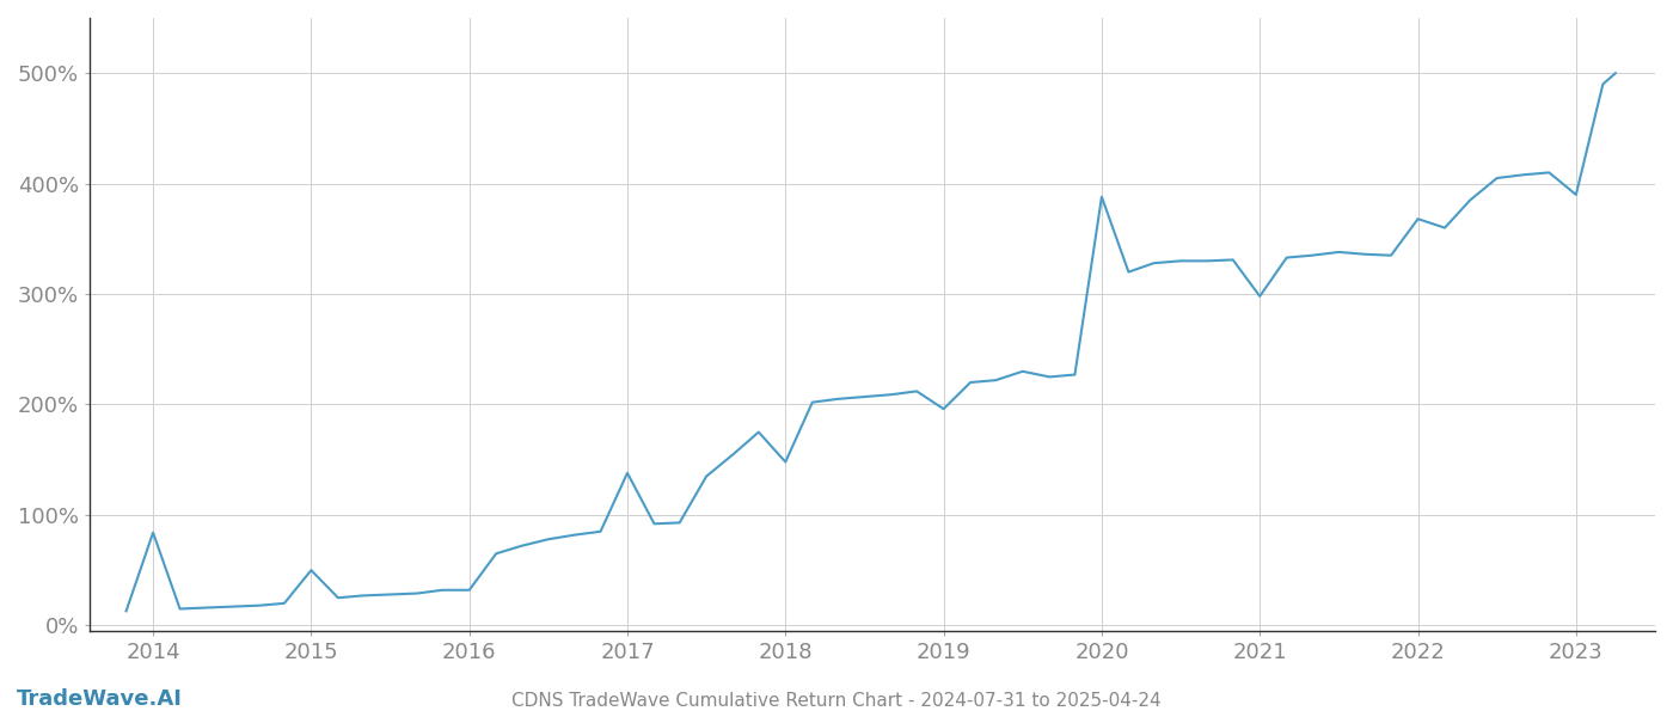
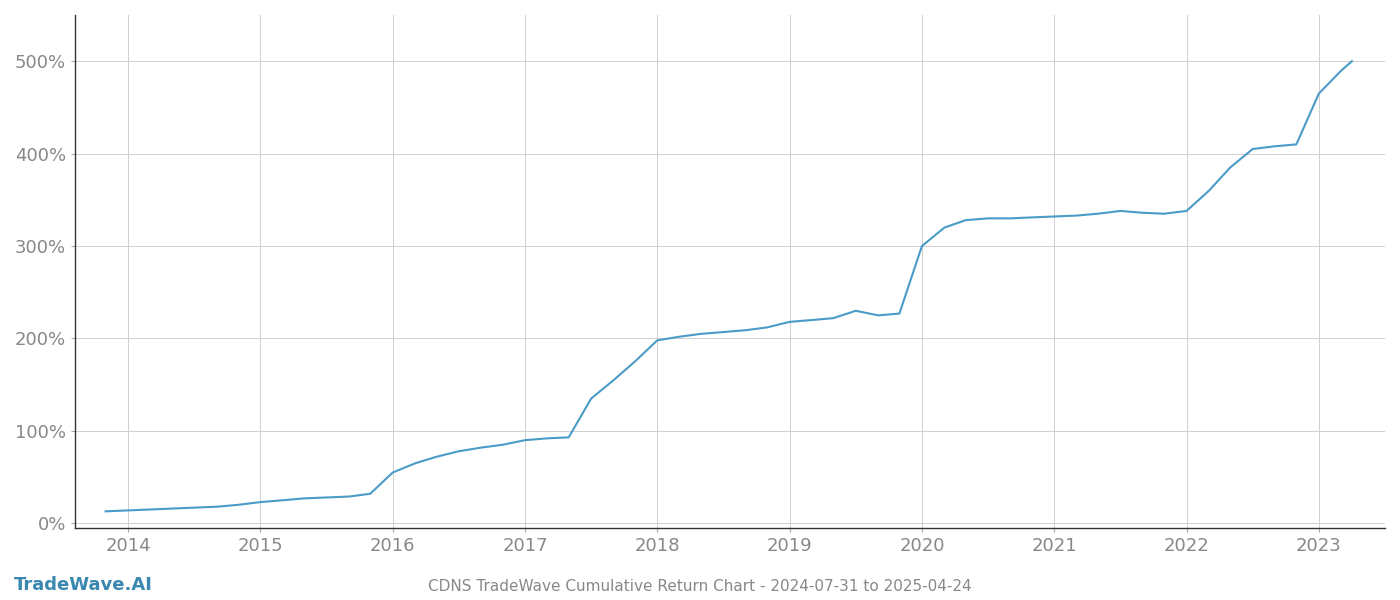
2014: 84% -> 14%
2015: 50% -> 23%
2016: 32% -> 55%
2017: 138% -> 90%
2018: 148% -> 198%
2019: 196% -> 218%
2020: 388% -> 300%
2021: 298% -> 332%
2022: 368% -> 338%
2023: 390% -> 465%
